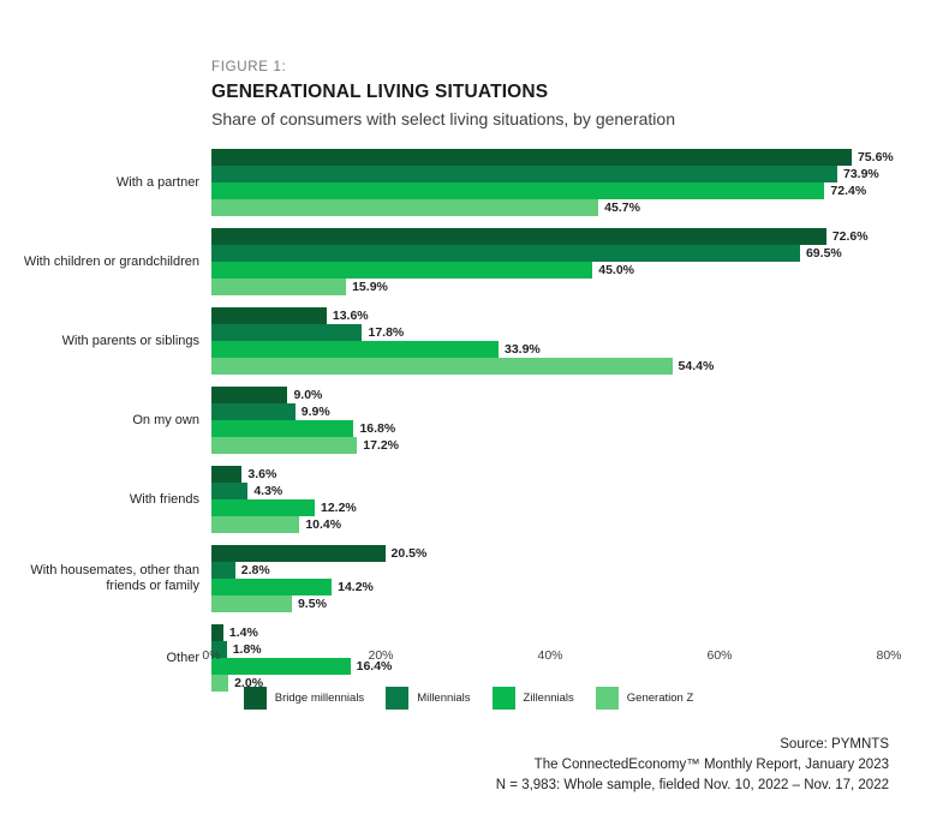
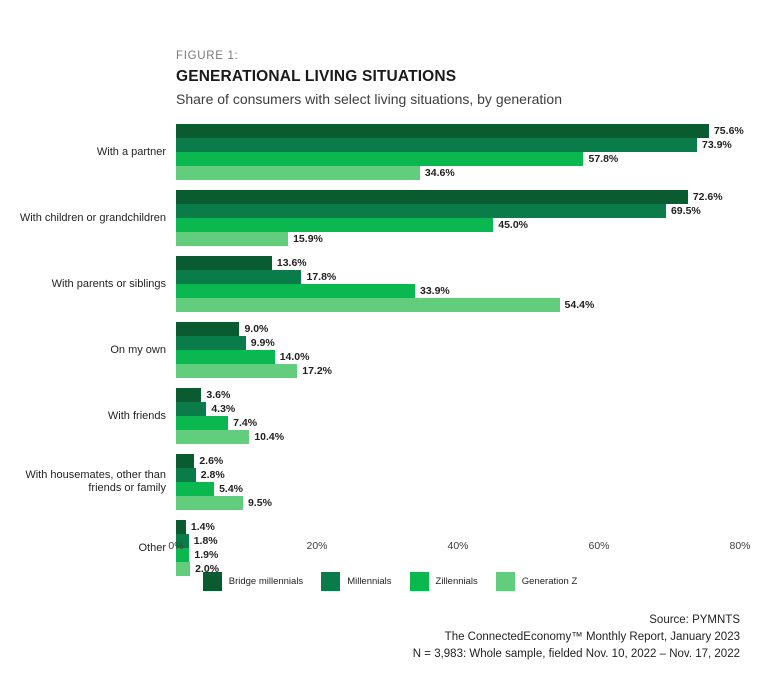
Zillennials/With a partner: 72.4% -> 57.8%
Generation Z/With a partner: 45.7% -> 34.6%
Zillennials/On my own: 16.8% -> 14.0%
Zillennials/With friends: 12.2% -> 7.4%
Bridge millennials/With housemates, other than friends or family: 20.5% -> 2.6%
Zillennials/With housemates, other than friends or family: 14.2% -> 5.4%
Zillennials/Other: 16.4% -> 1.9%
